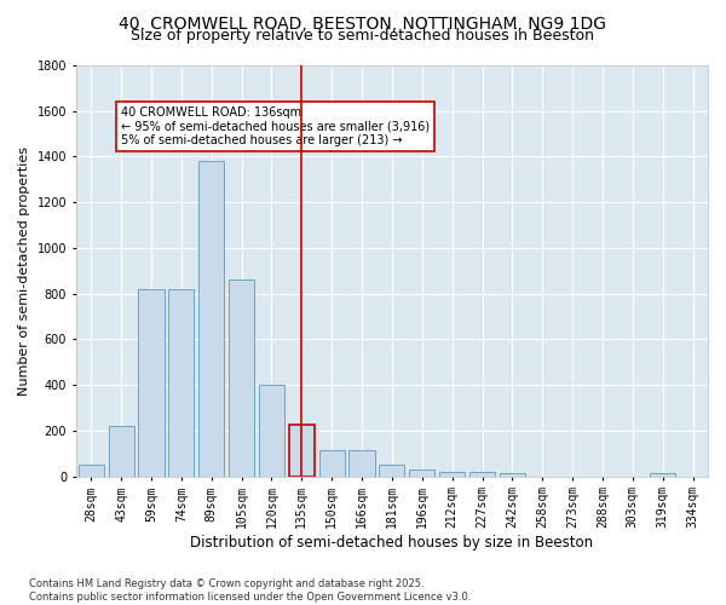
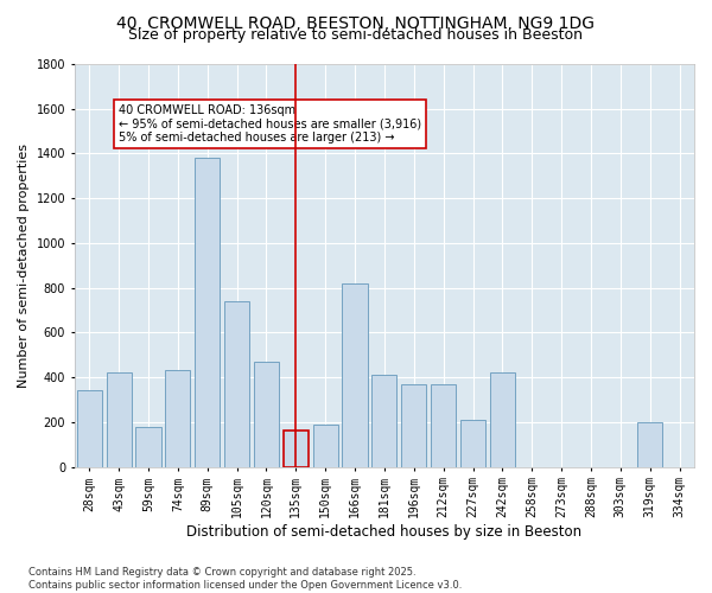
28sqm: 50 -> 340
43sqm: 220 -> 420
59sqm: 820 -> 180
74sqm: 820 -> 430
105sqm: 860 -> 740
120sqm: 400 -> 470
135sqm: 220 -> 160
150sqm: 120 -> 190
166sqm: 120 -> 820
181sqm: 50 -> 410
196sqm: 30 -> 370
212sqm: 20 -> 370
227sqm: 20 -> 210
242sqm: 20 -> 420
319sqm: 20 -> 200
